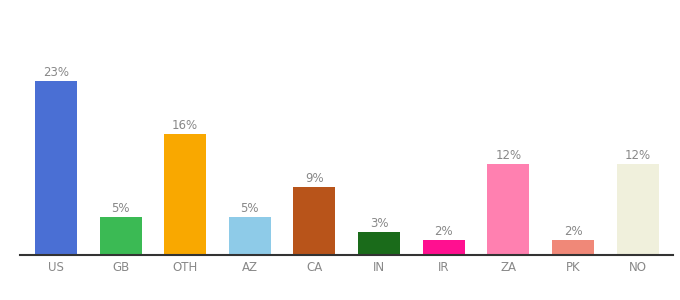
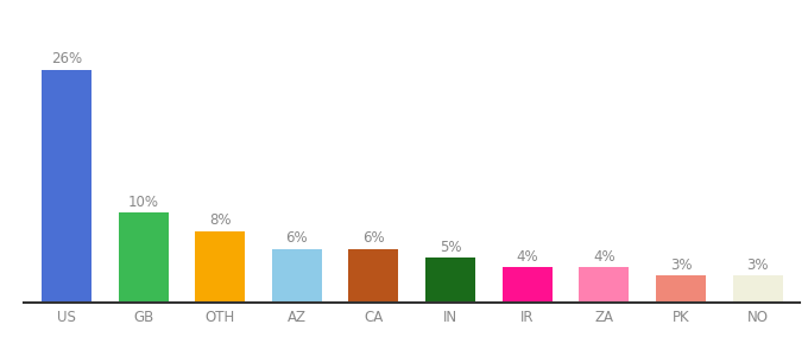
US: 23% -> 26%
GB: 5% -> 10%
OTH: 16% -> 8%
AZ: 5% -> 6%
CA: 9% -> 6%
IN: 3% -> 5%
IR: 2% -> 4%
ZA: 12% -> 4%
PK: 2% -> 3%
NO: 12% -> 3%
